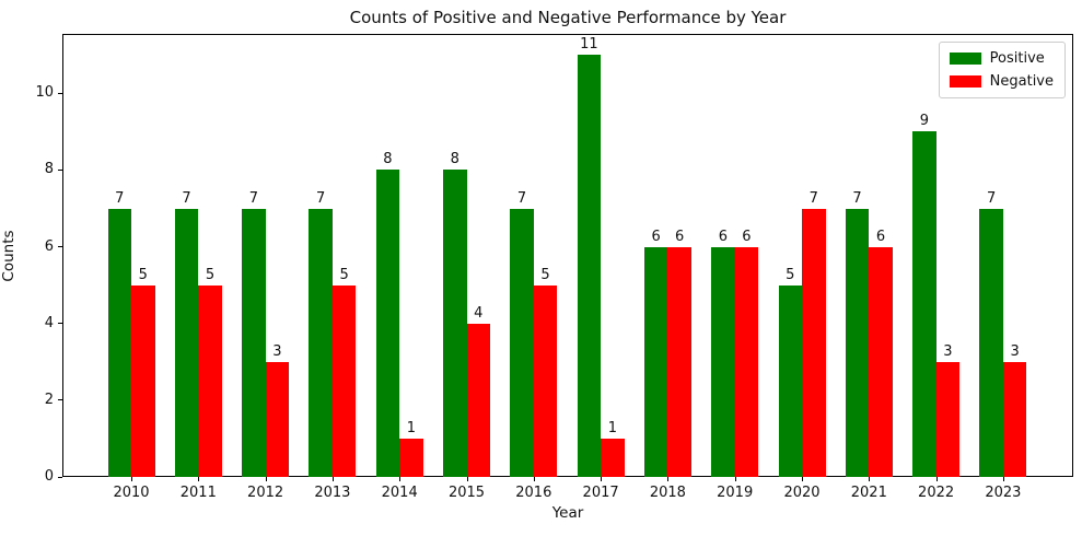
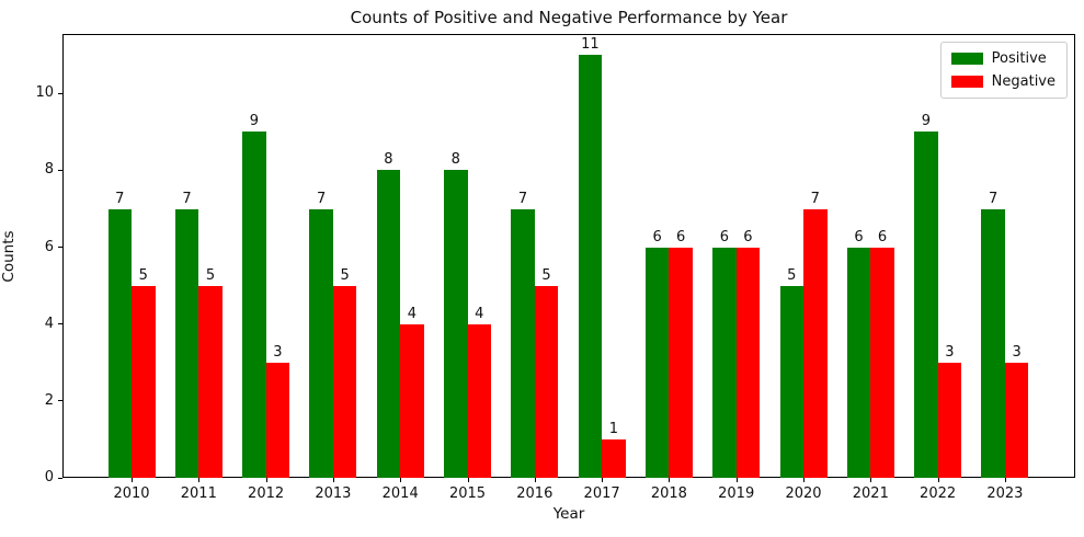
Positive/2012: 7 -> 9
Negative/2014: 1 -> 4
Positive/2021: 7 -> 6
